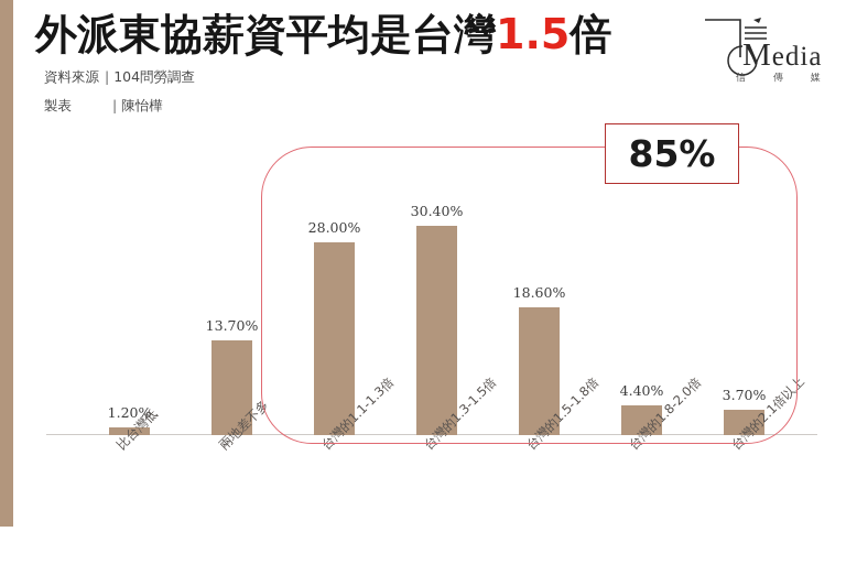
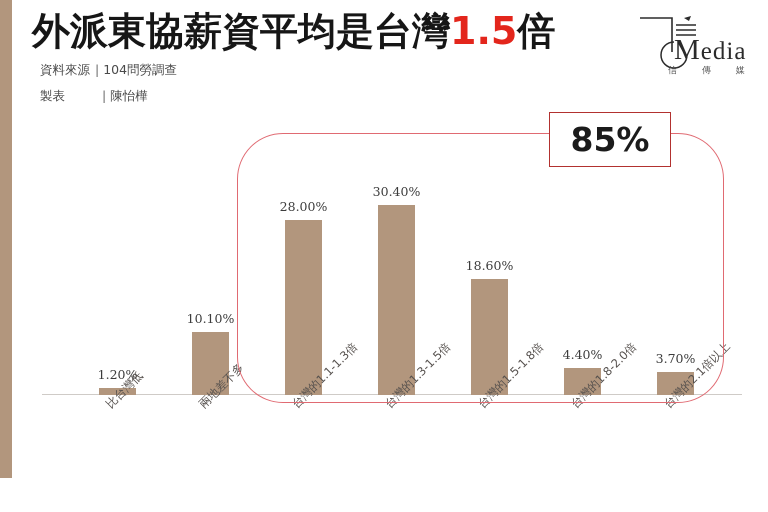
兩地差不多: 13.70% -> 10.10%
